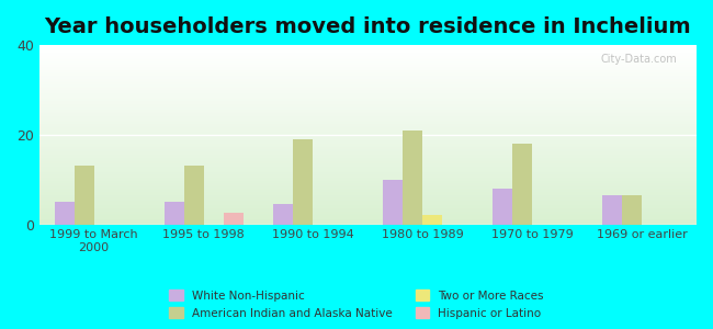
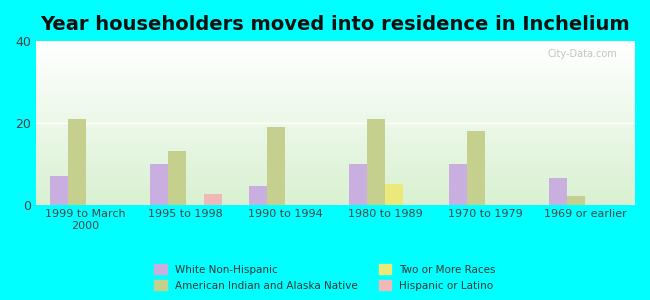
White Non-Hispanic/1999 to March 2000: 5.0 -> 7.0
American Indian and Alaska Native/1999 to March 2000: 13.0 -> 21.0
White Non-Hispanic/1995 to 1998: 5.0 -> 10.0
Two or More Races/1980 to 1989: 2 -> 5
White Non-Hispanic/1970 to 1979: 8.0 -> 10.0
American Indian and Alaska Native/1969 or earlier: 6.5 -> 2.0
